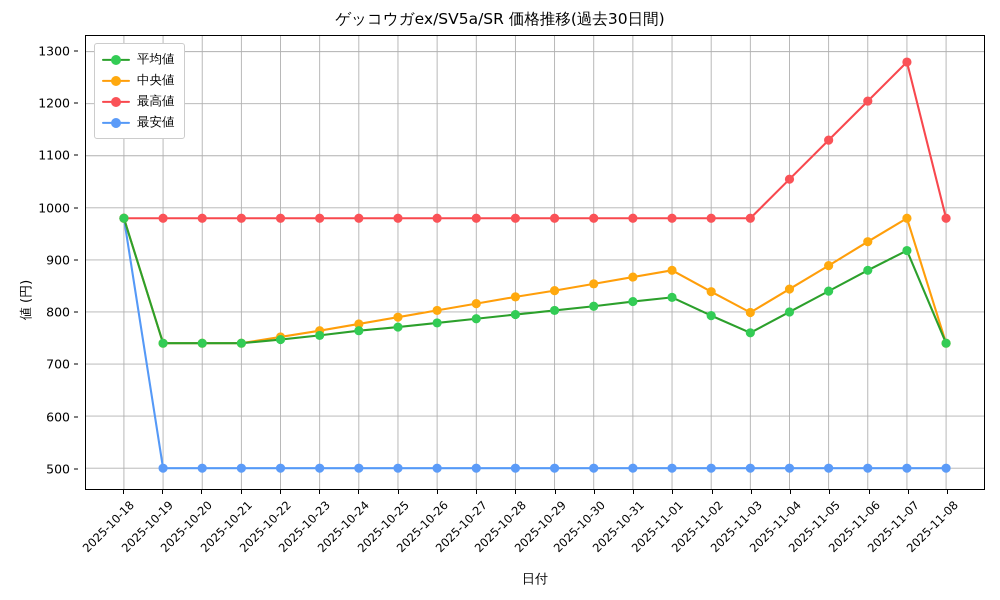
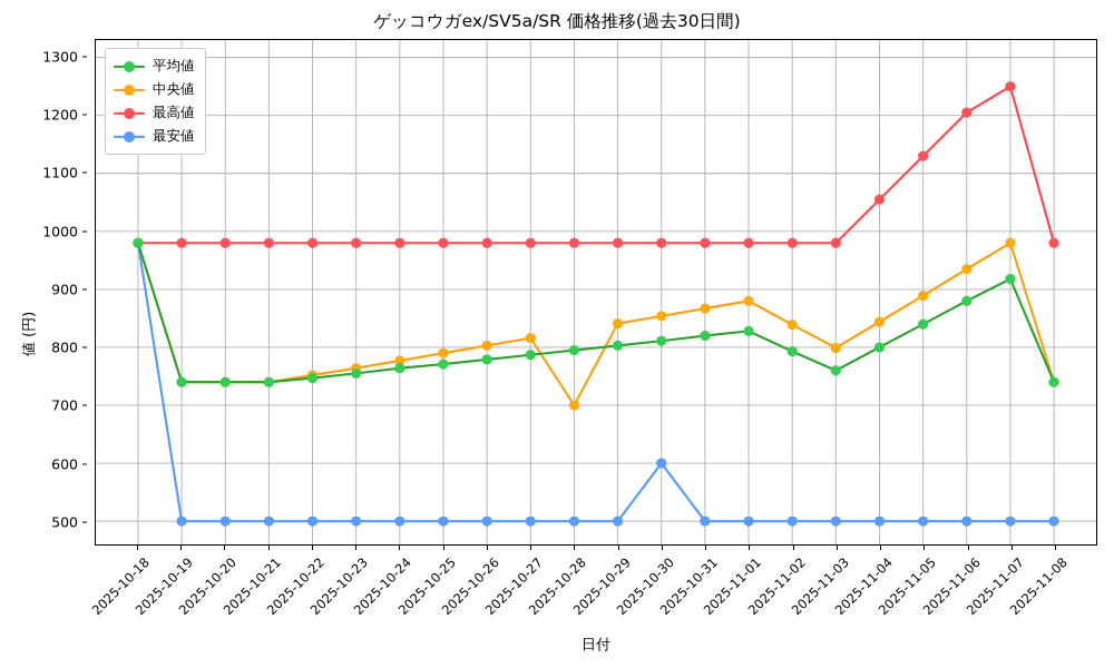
中央値/2025-10-28: 830 -> 700
最安値/2025-10-30: 500 -> 600
最高値/2025-11-07: 1280 -> 1250
